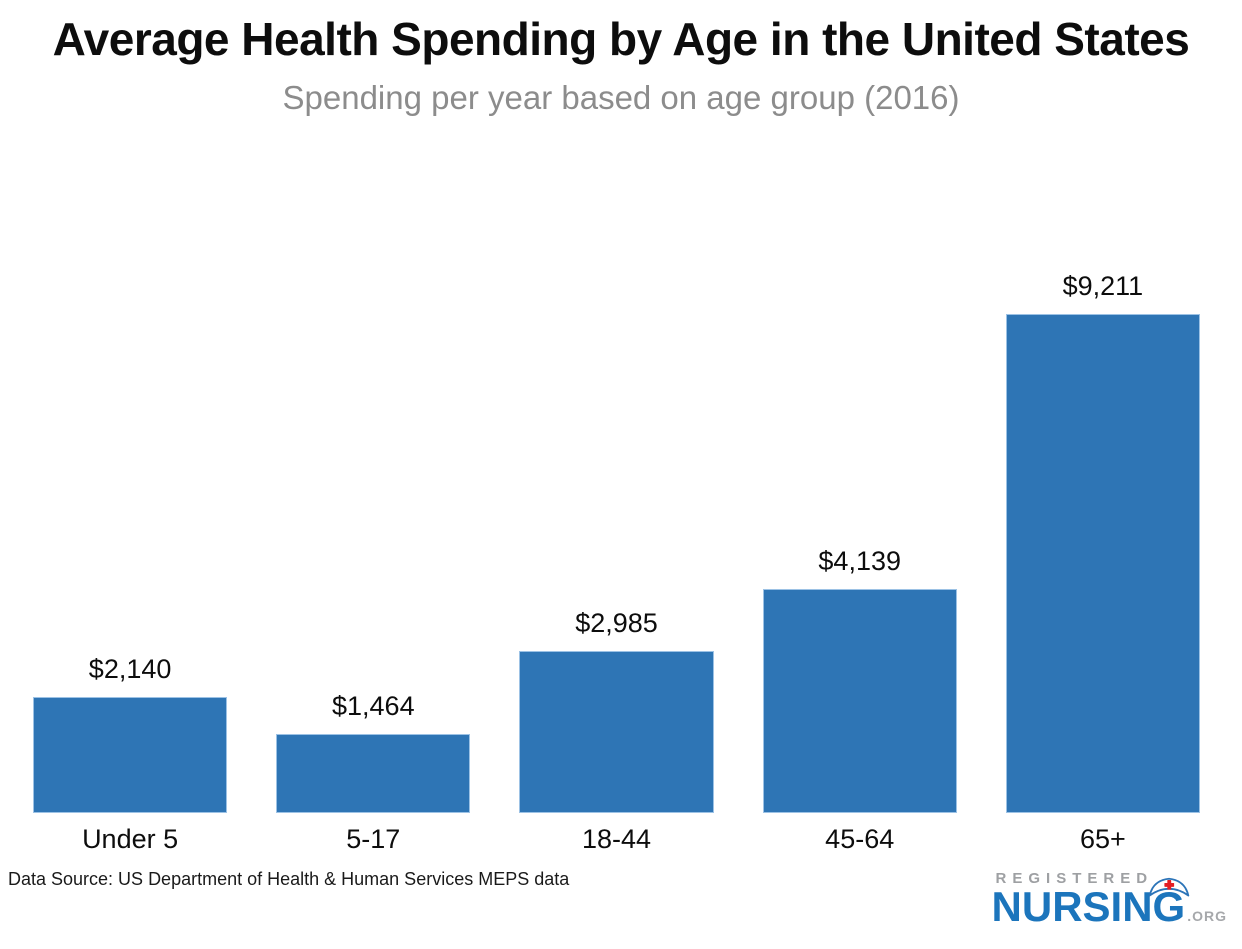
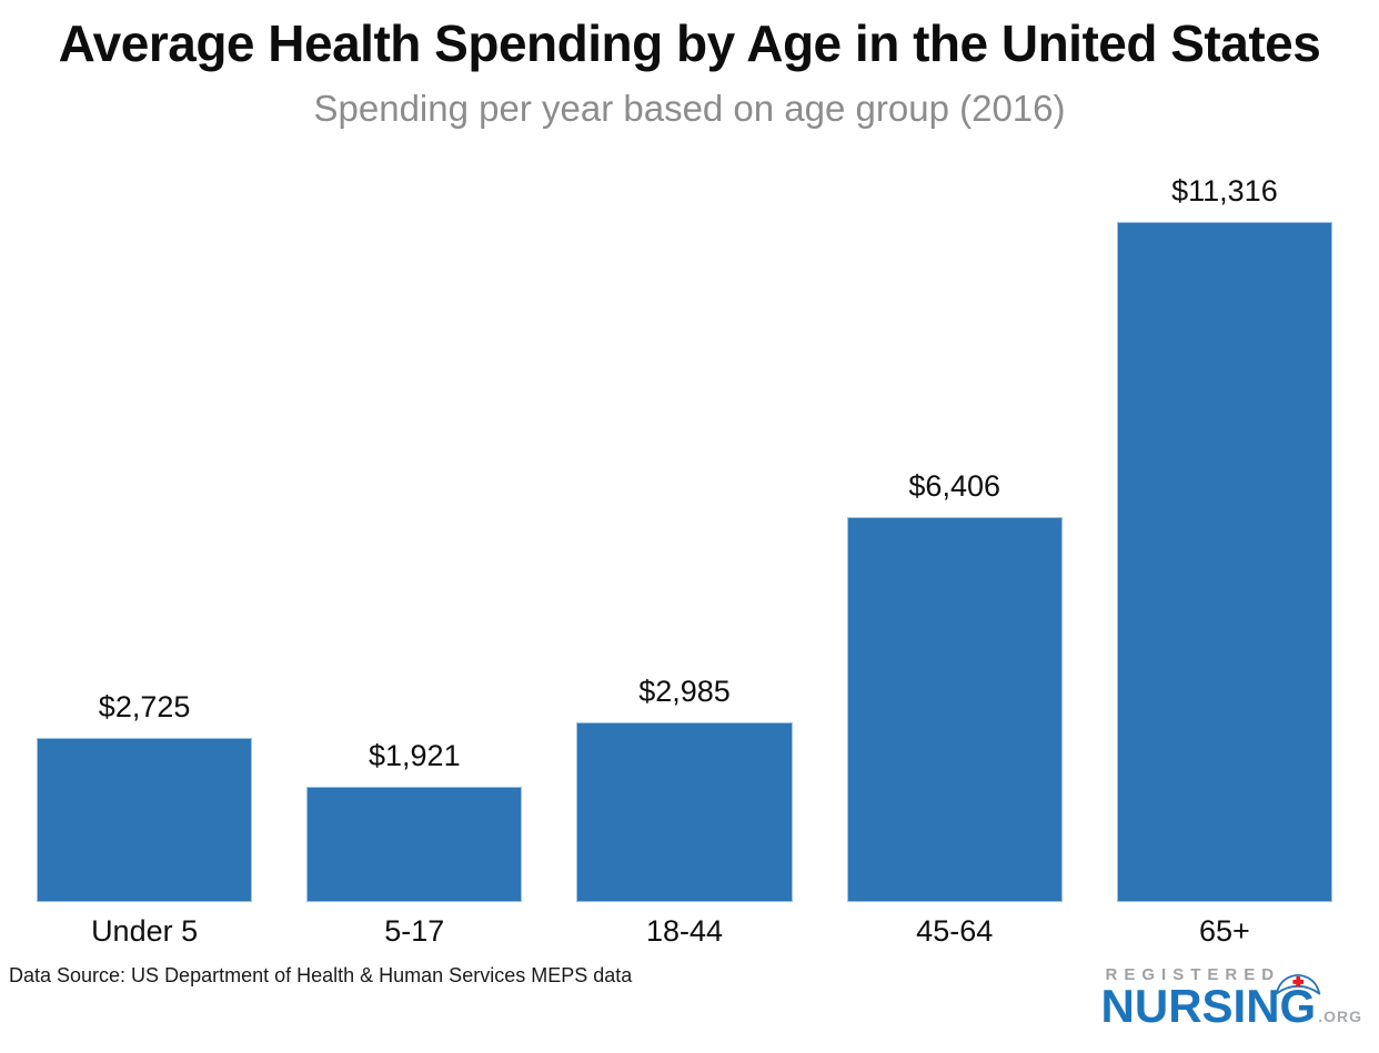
Under 5: $2,140 -> $2,725
5-17: $1,464 -> $1,921
45-64: $4,139 -> $6,406
65+: $9,211 -> $11,316
